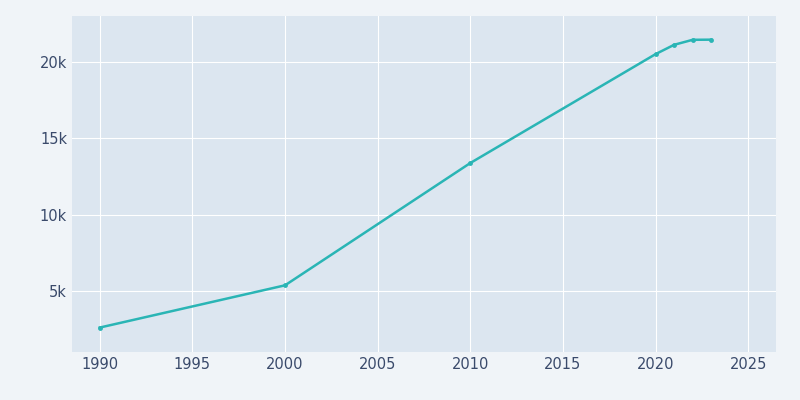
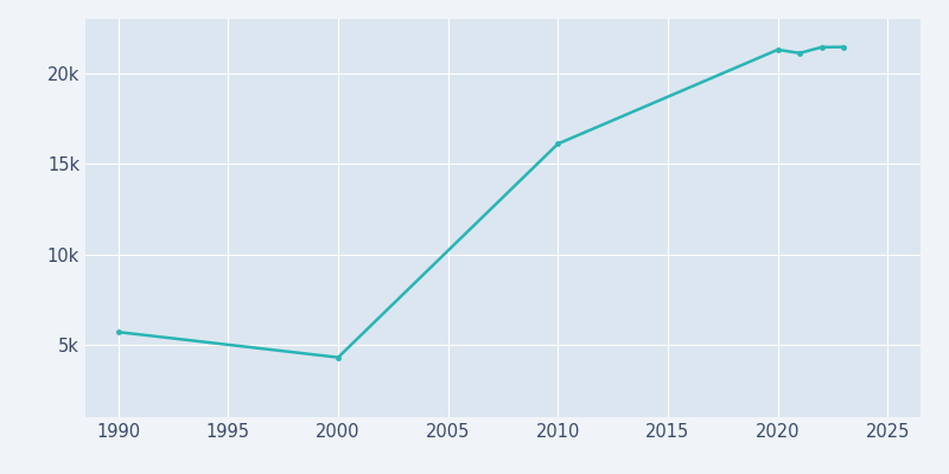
1990: 2.6k -> 5.7k
2000: 5.4k -> 4.3k
2010: 13.4k -> 16.1k
2020: 20.5k -> 21.3k
